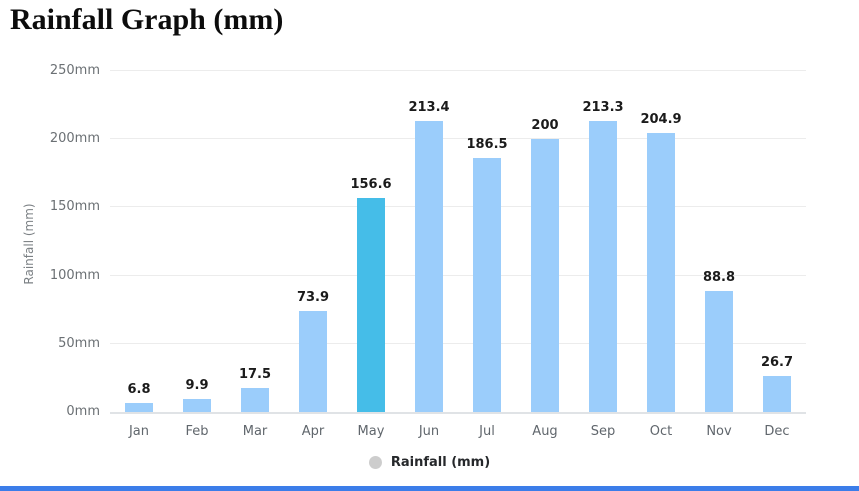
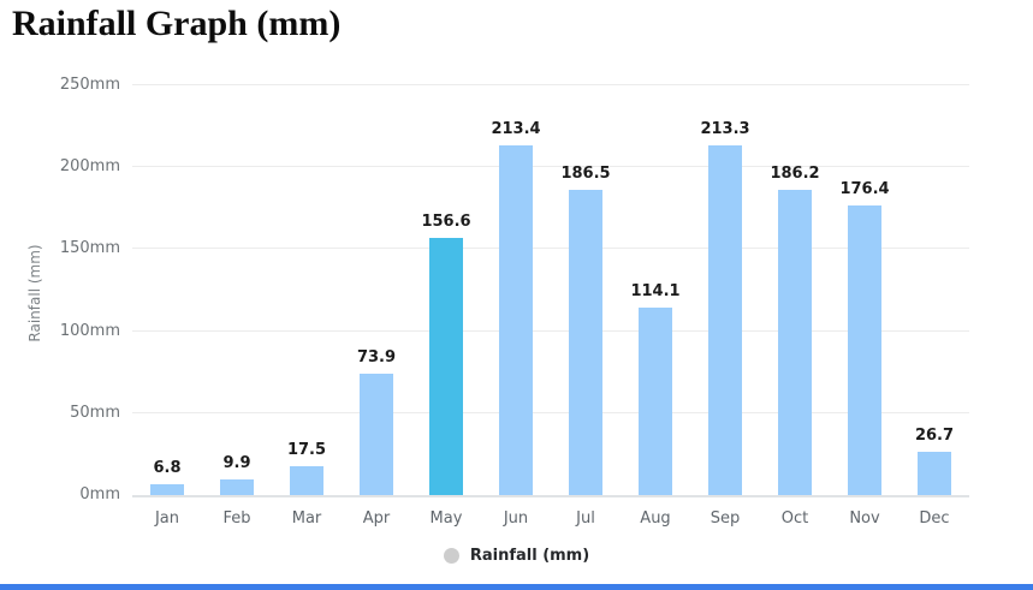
Aug: 200 -> 114.1
Oct: 204.9 -> 186.2
Nov: 88.8 -> 176.4
